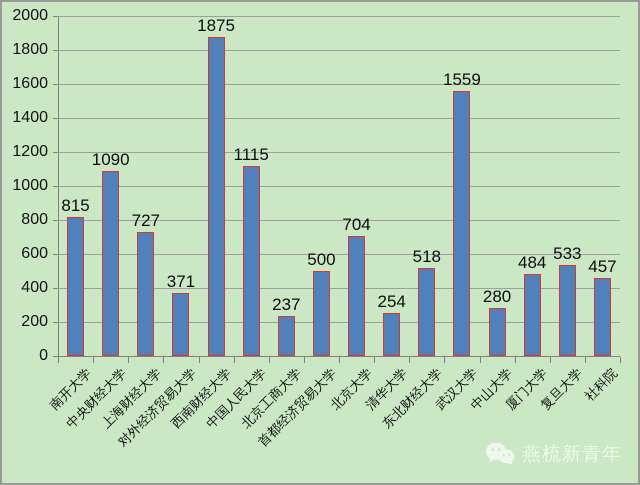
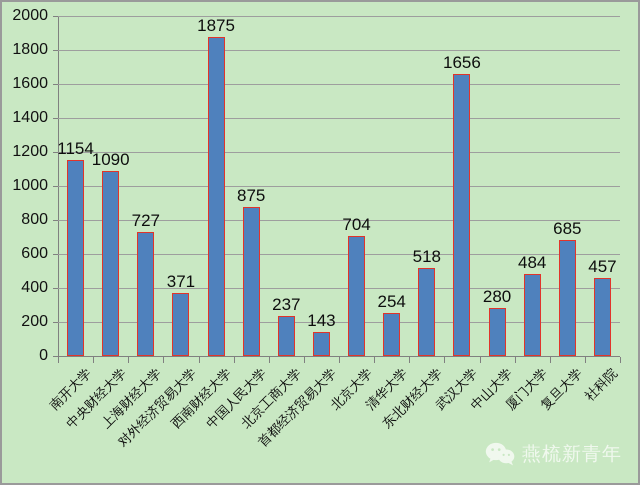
南开大学: 815 -> 1154
中国人民大学: 1115 -> 875
首都经济贸易大学: 500 -> 143
武汉大学: 1559 -> 1656
复旦大学: 533 -> 685
